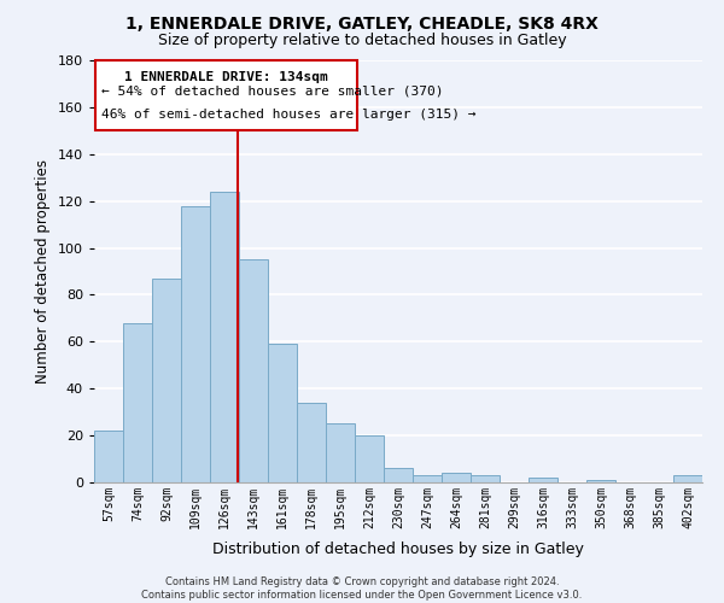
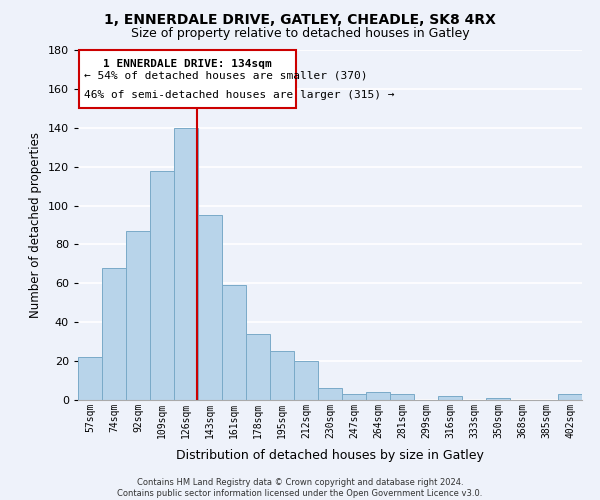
126sqm: 124 -> 140
